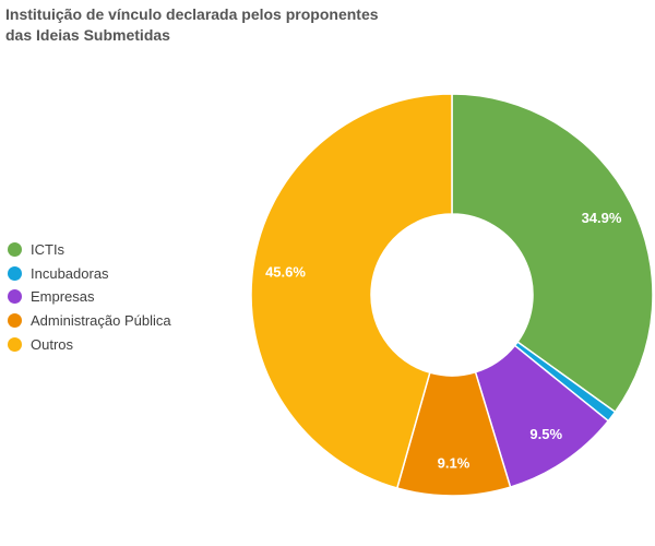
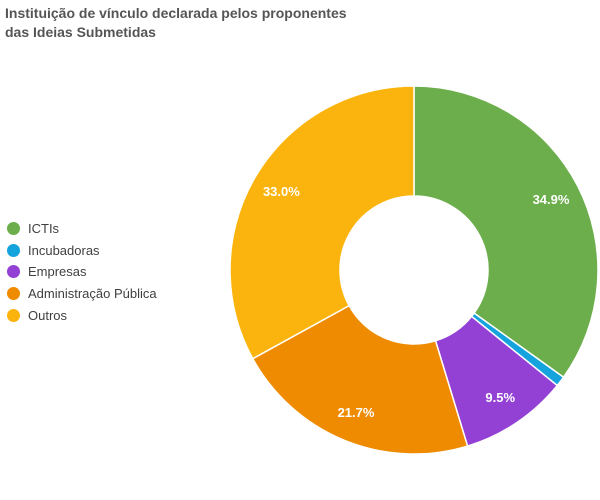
Administração Pública: 9.1% -> 21.7%
Outros: 45.6% -> 33.0%
